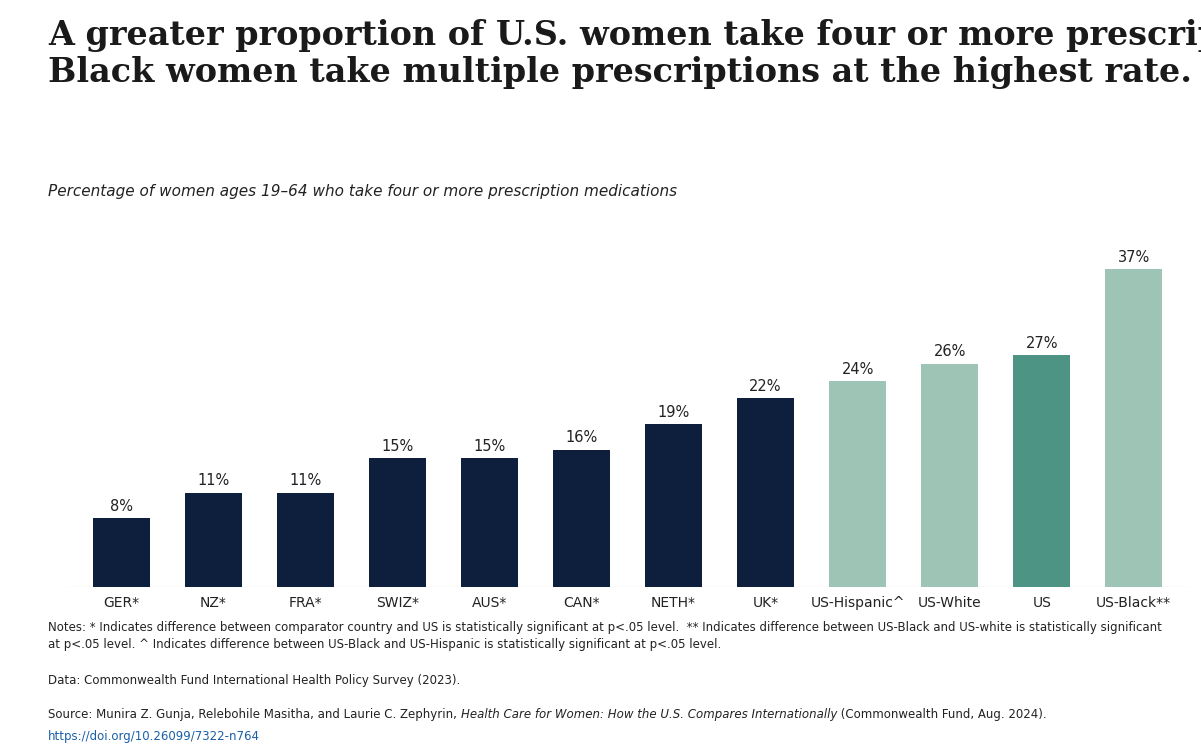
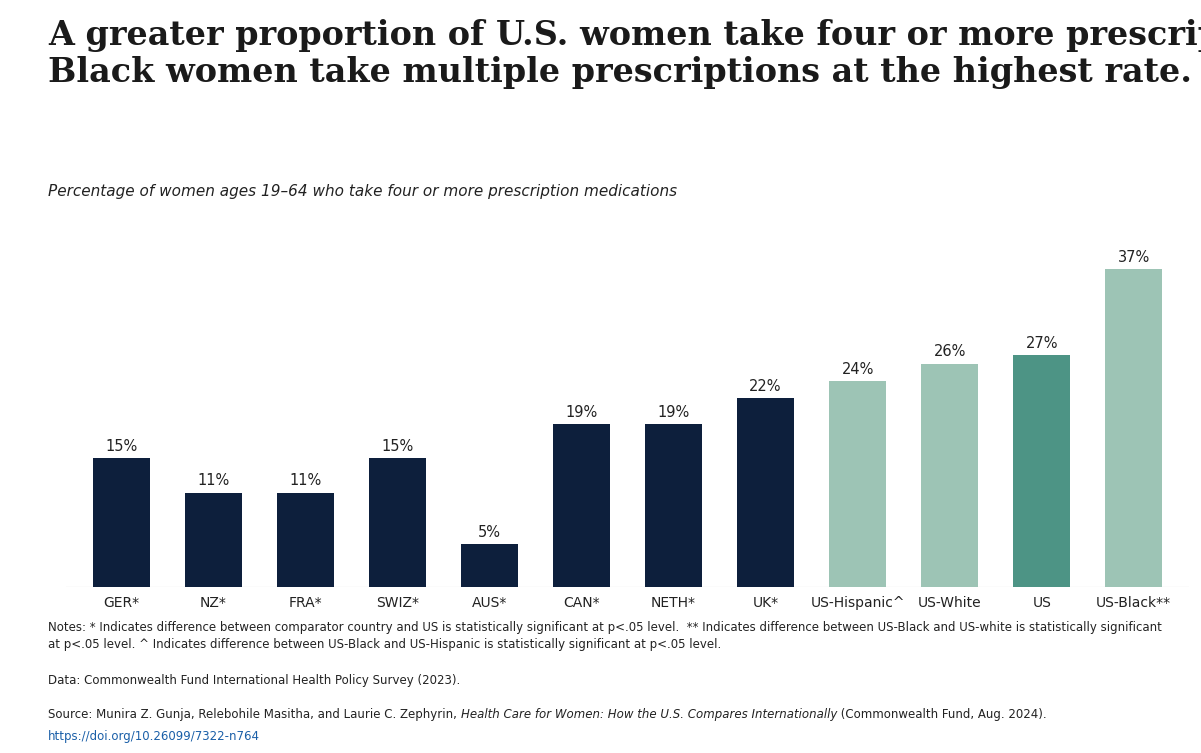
GER*: 8% -> 15%
AUS*: 15% -> 5%
CAN*: 16% -> 19%
